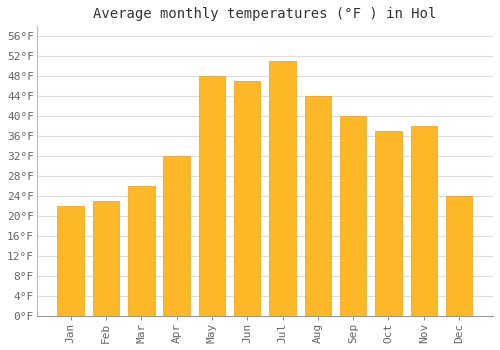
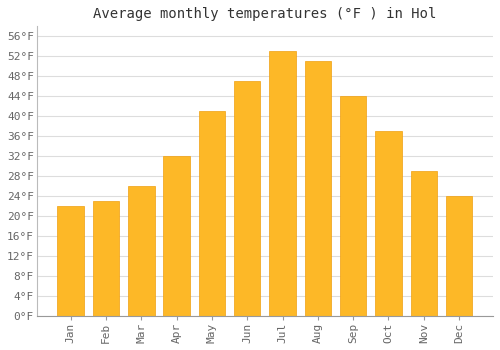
May: 48°F -> 41°F
Jul: 51°F -> 53°F
Aug: 44°F -> 51°F
Sep: 40°F -> 44°F
Nov: 38°F -> 29°F
